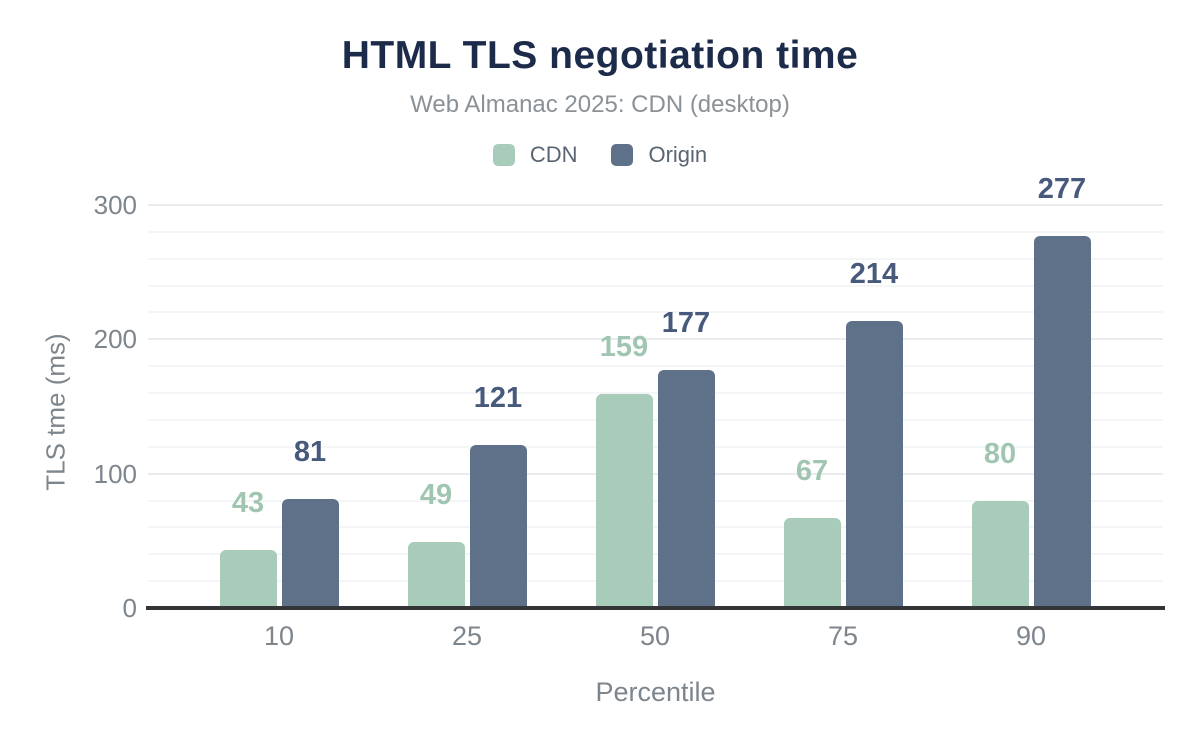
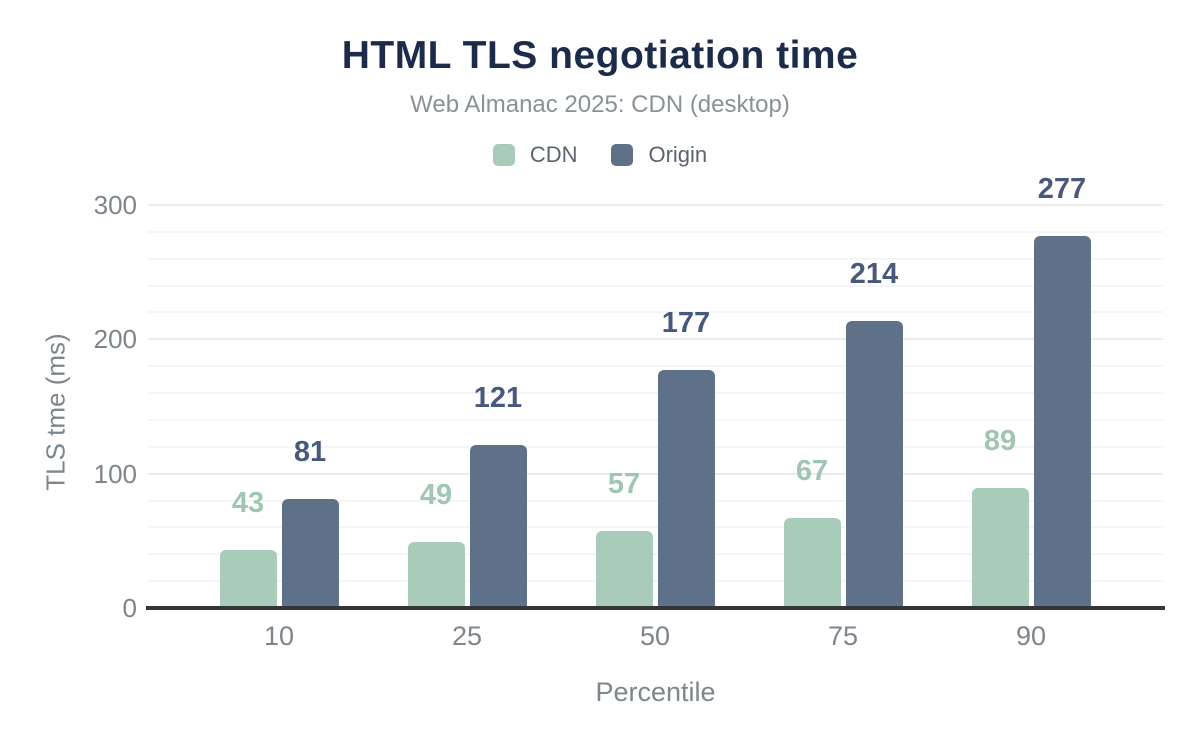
CDN/50: 159 -> 57
CDN/90: 80 -> 89
